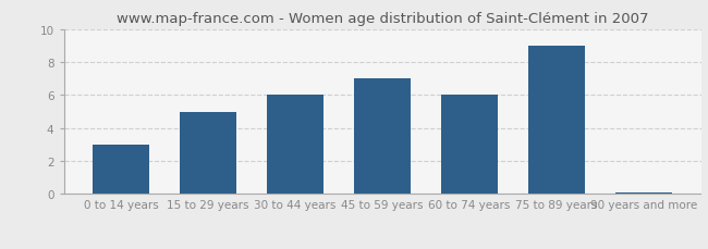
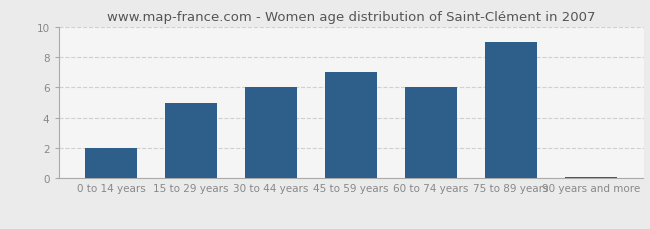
0 to 14 years: 3.0 -> 2.0
